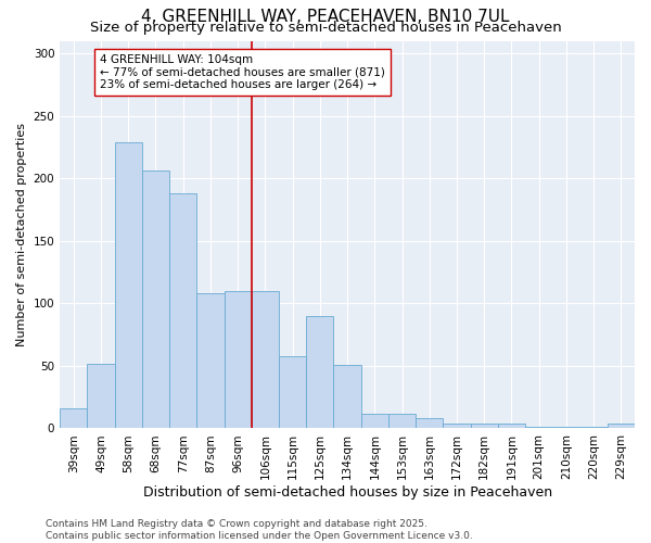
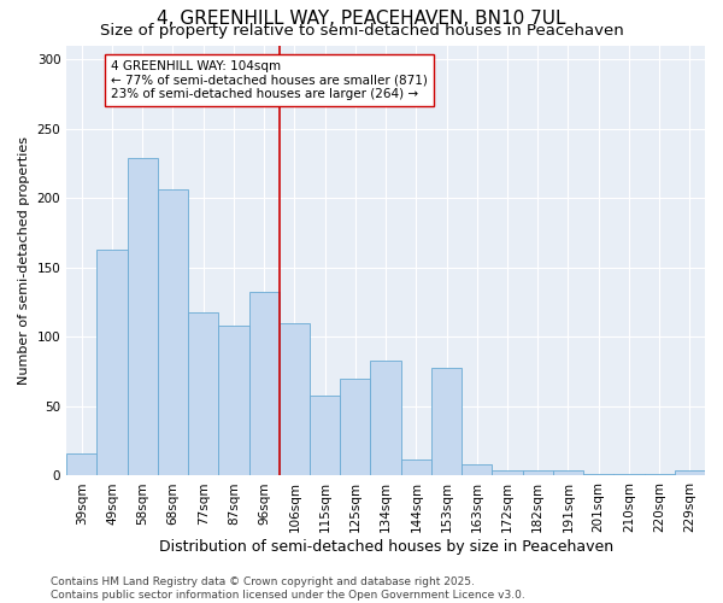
49sqm: 52 -> 163
77sqm: 188 -> 118
96sqm: 110 -> 132
125sqm: 90 -> 70
134sqm: 51 -> 83
153sqm: 12 -> 78
